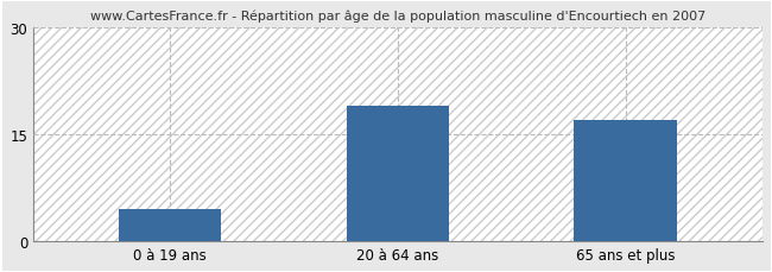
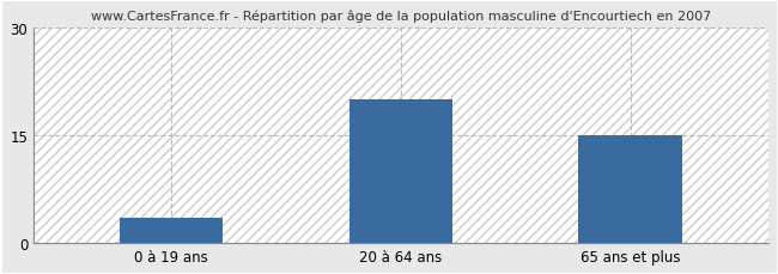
0 à 19 ans: 4.5 -> 3.4
20 à 64 ans: 19.0 -> 20.0
65 ans et plus: 17.0 -> 15.0
